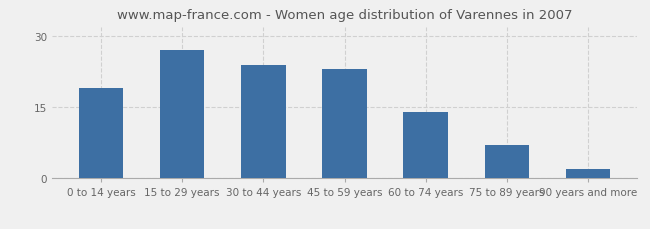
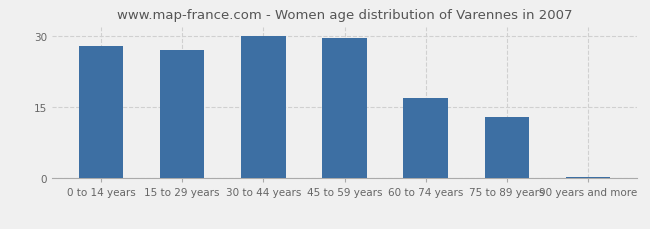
0 to 14 years: 19.0 -> 28.0
30 to 44 years: 24.0 -> 30.0
45 to 59 years: 23.0 -> 29.5
60 to 74 years: 14.0 -> 17.0
75 to 89 years: 7.0 -> 13.0
90 years and more: 2.0 -> 0.4
